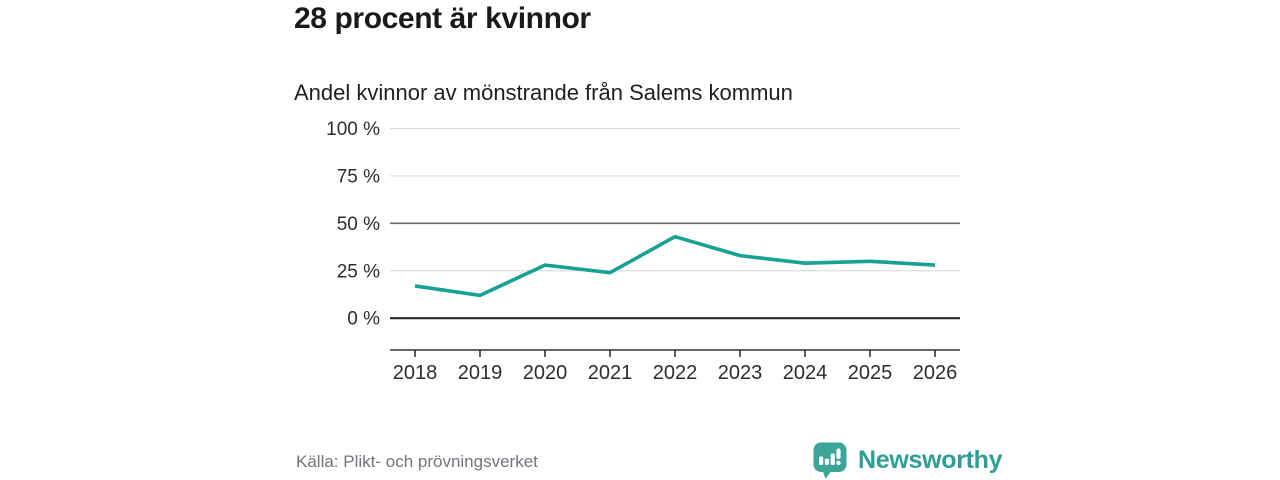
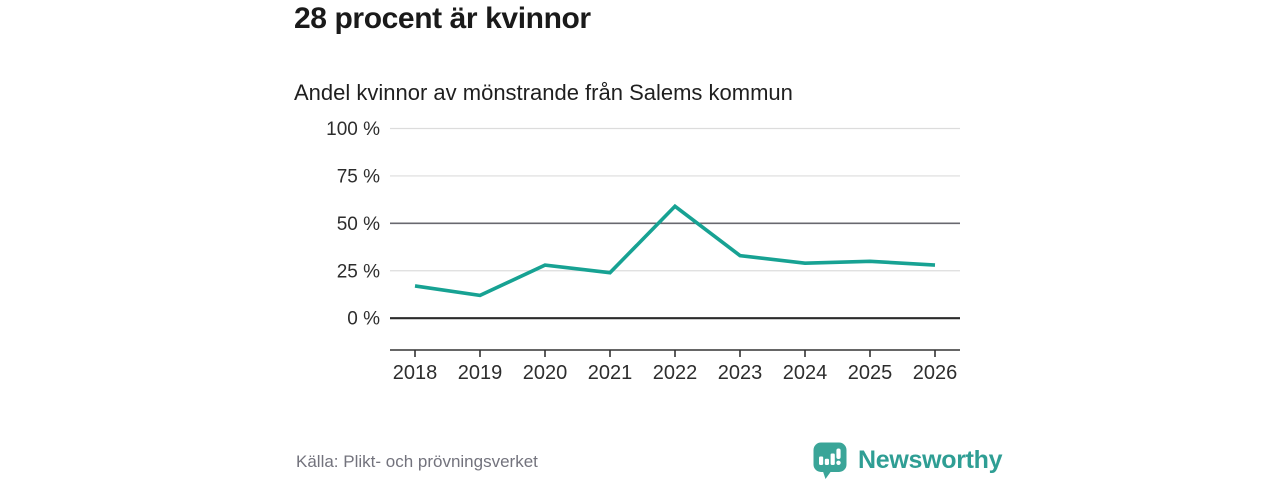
2022: 43% -> 59%
